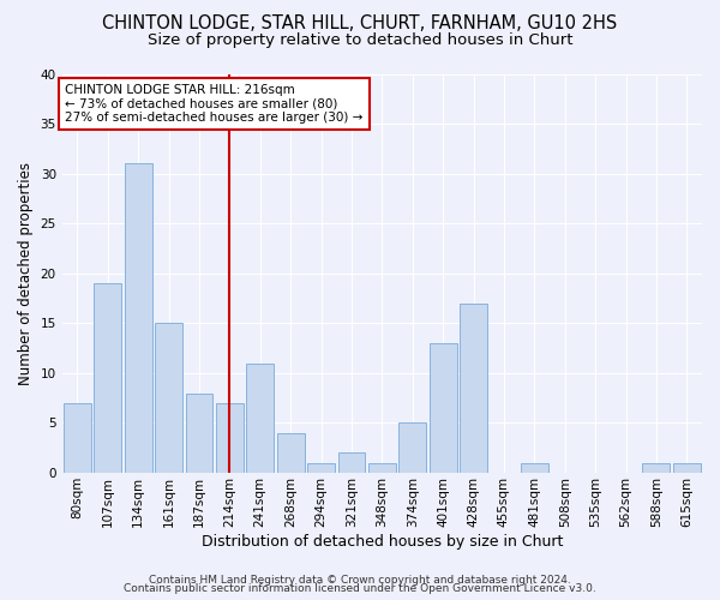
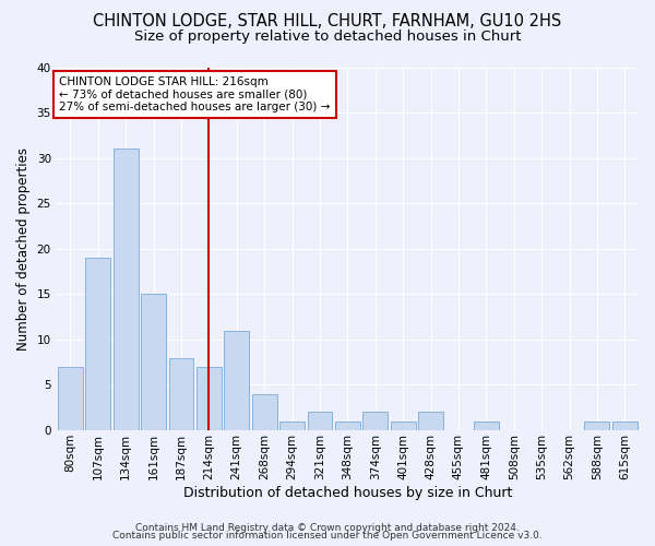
374sqm: 5 -> 2
401sqm: 13 -> 1
428sqm: 17 -> 2
